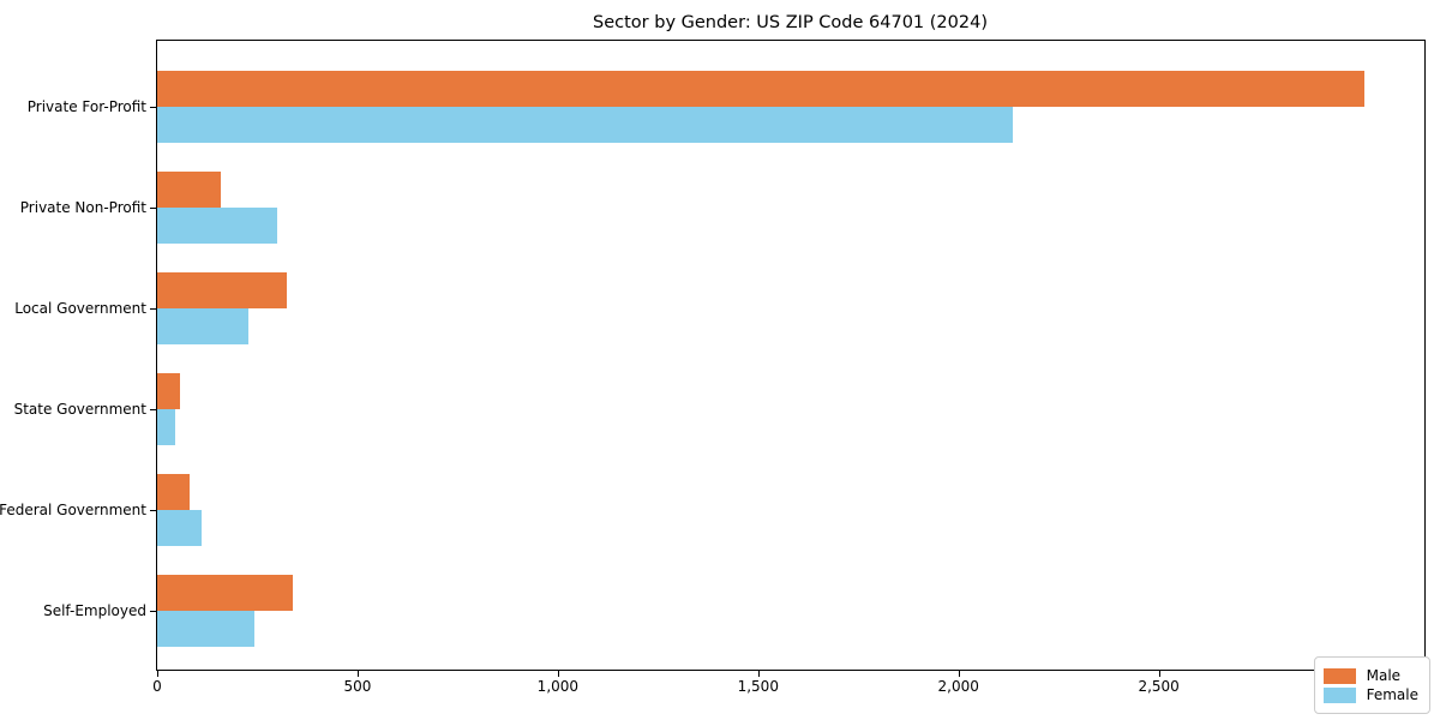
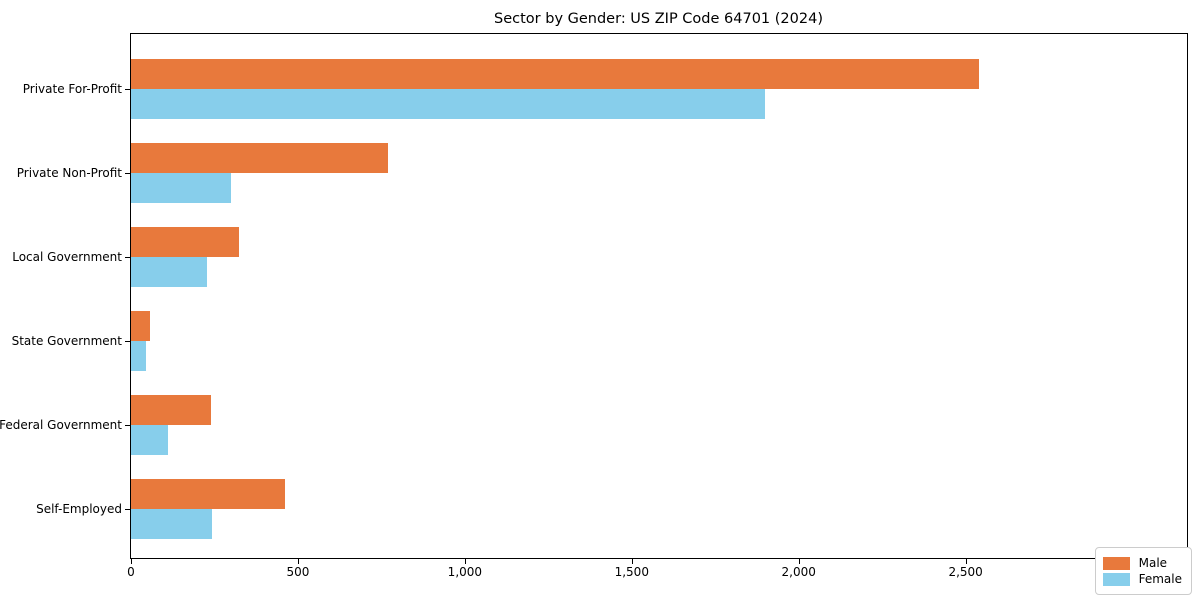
Male/Private For-Profit: 3010 -> 2540
Female/Private For-Profit: 2140 -> 1900
Male/Private Non-Profit: 160 -> 770
Male/Federal Government: 80 -> 240
Male/Self-Employed: 340 -> 460
